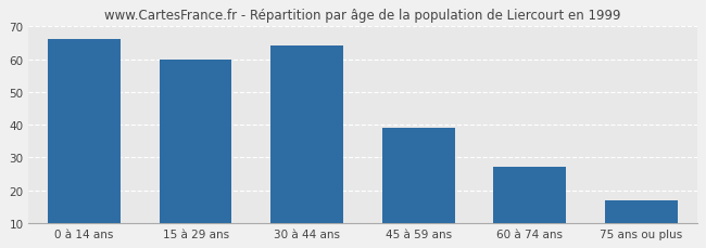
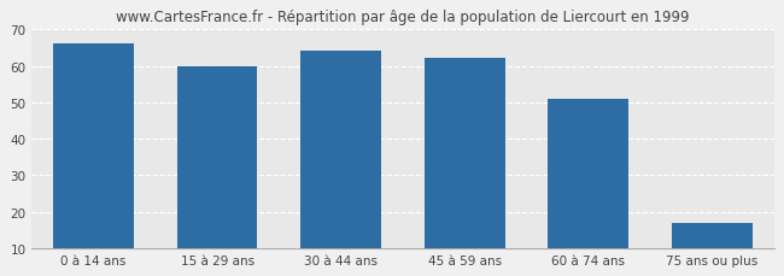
45 à 59 ans: 39 -> 62
60 à 74 ans: 27 -> 51
